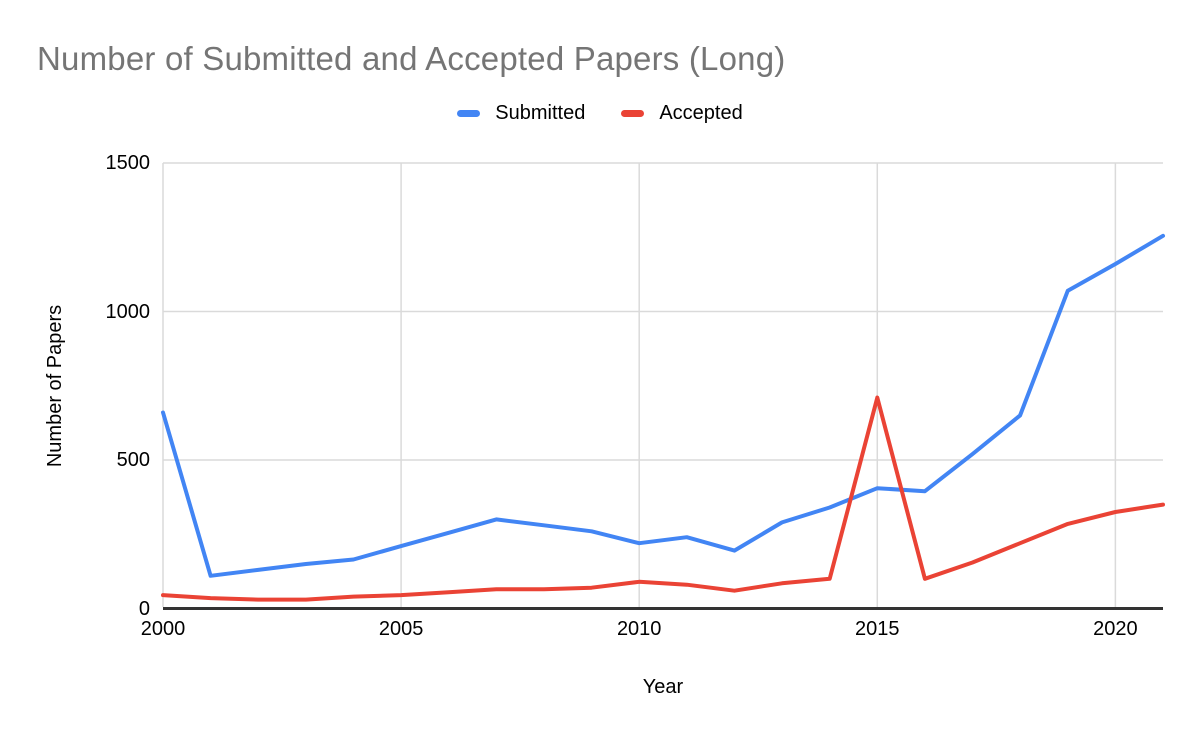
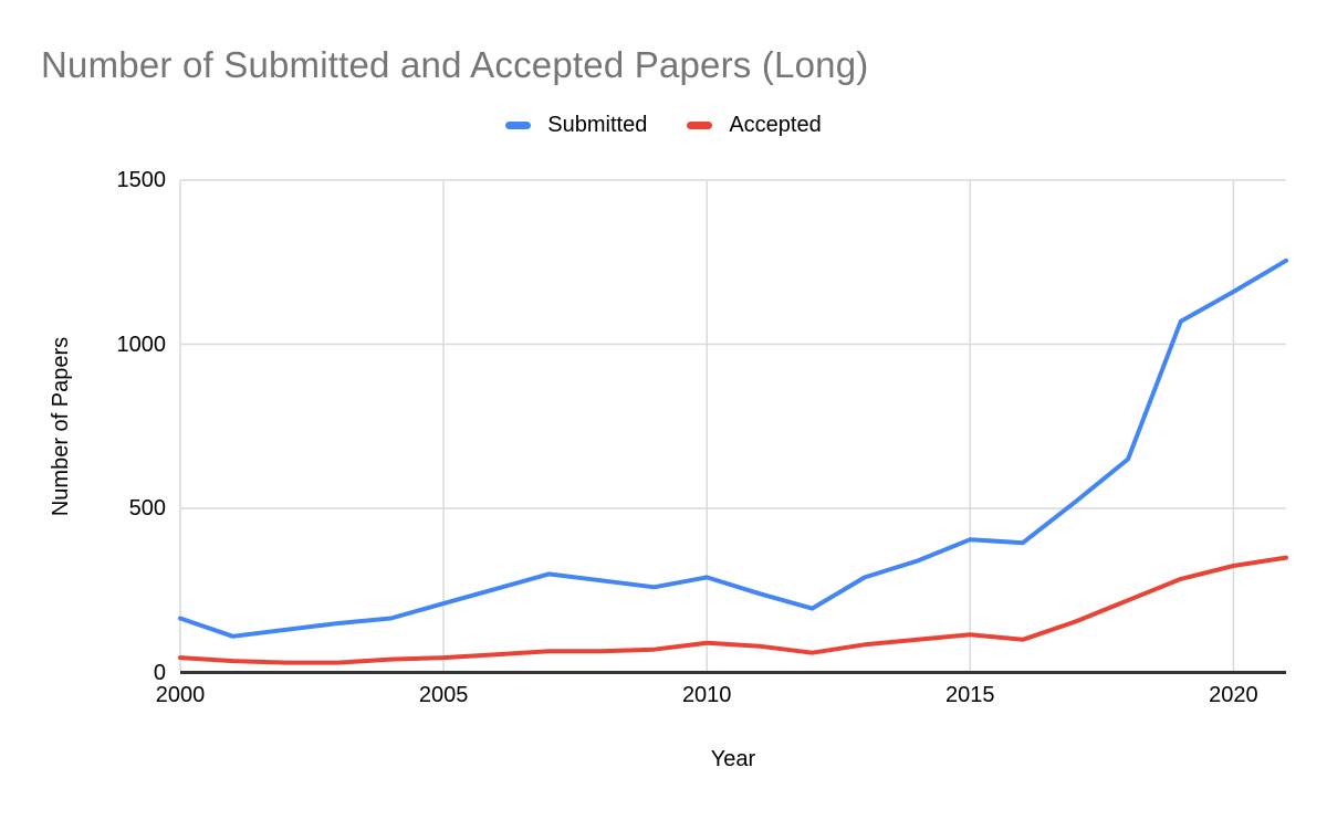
Submitted/2000: 660 -> 160
Submitted/2010: 220 -> 290
Accepted/2015: 710 -> 120
